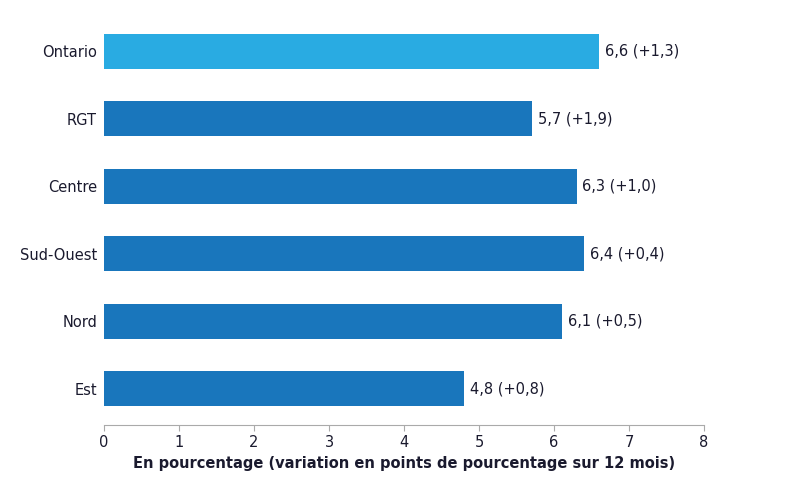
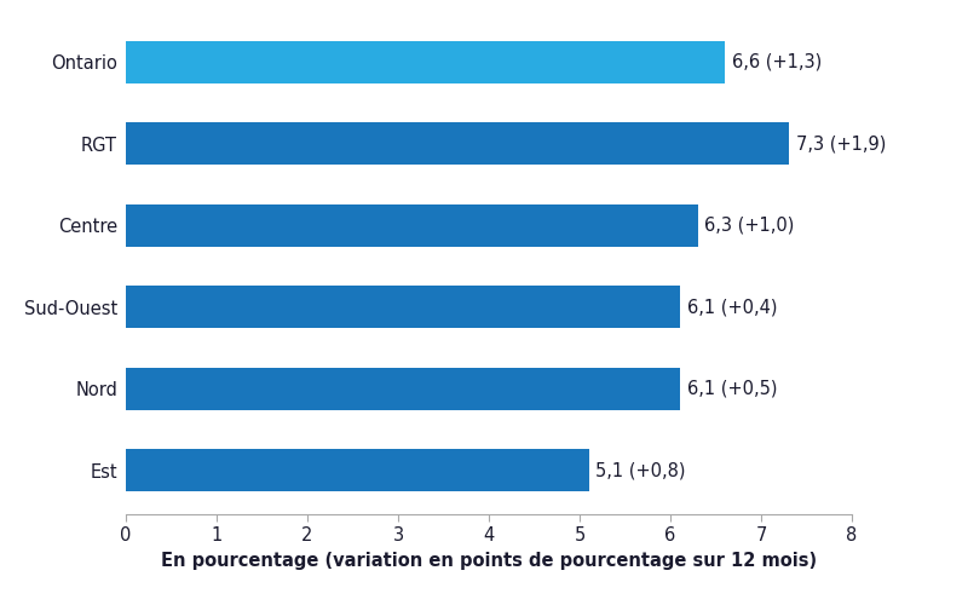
RGT: 5,7 -> 7,3
Sud-Ouest: 6,4 -> 6,1
Est: 4,8 -> 5,1
